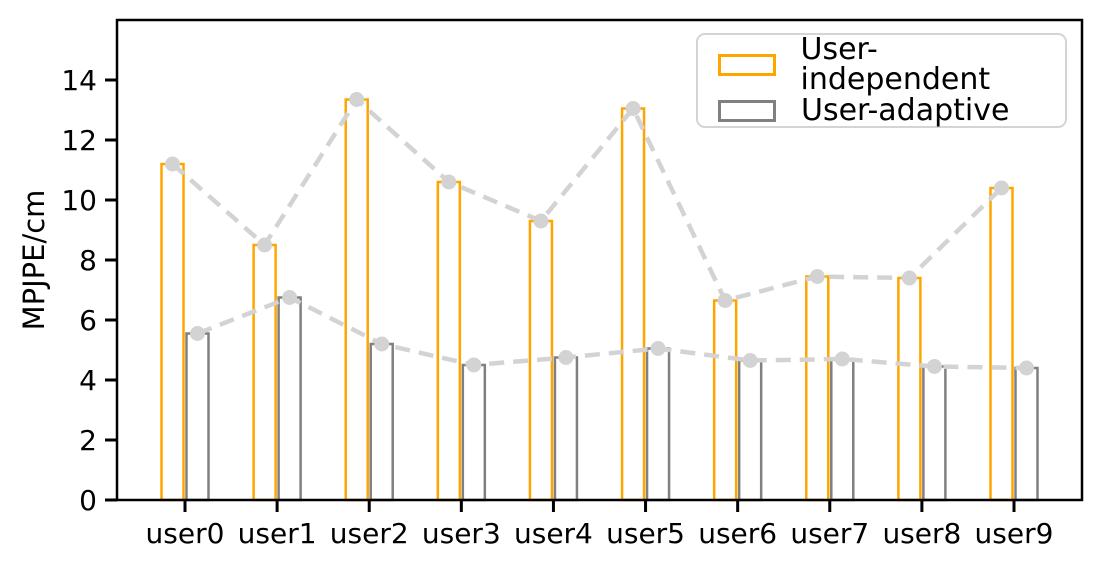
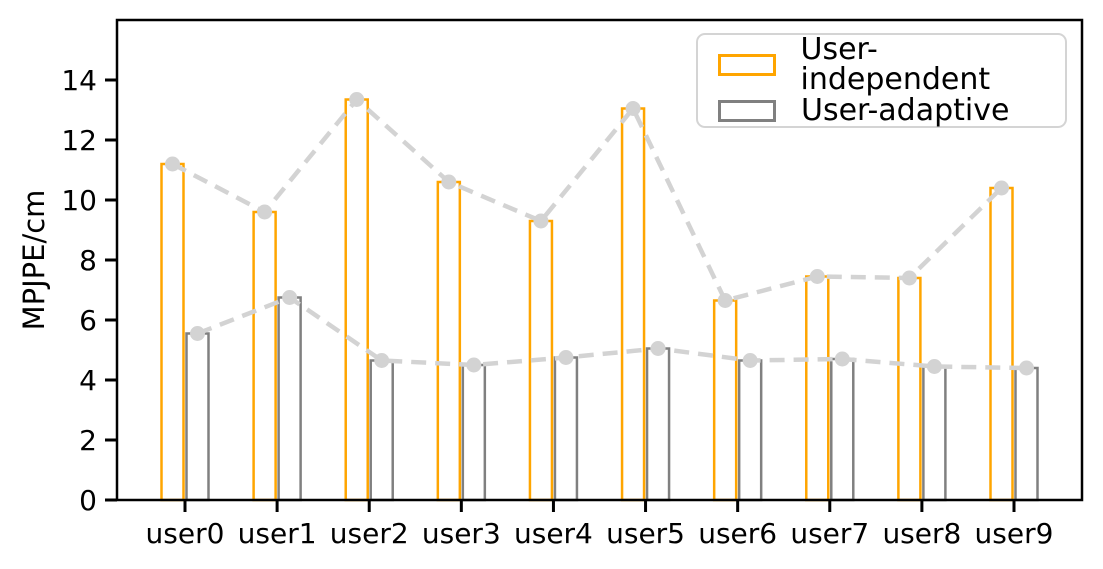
User-independent/user1: 8.5 -> 9.6
User-adaptive/user2: 5.2 -> 4.7
